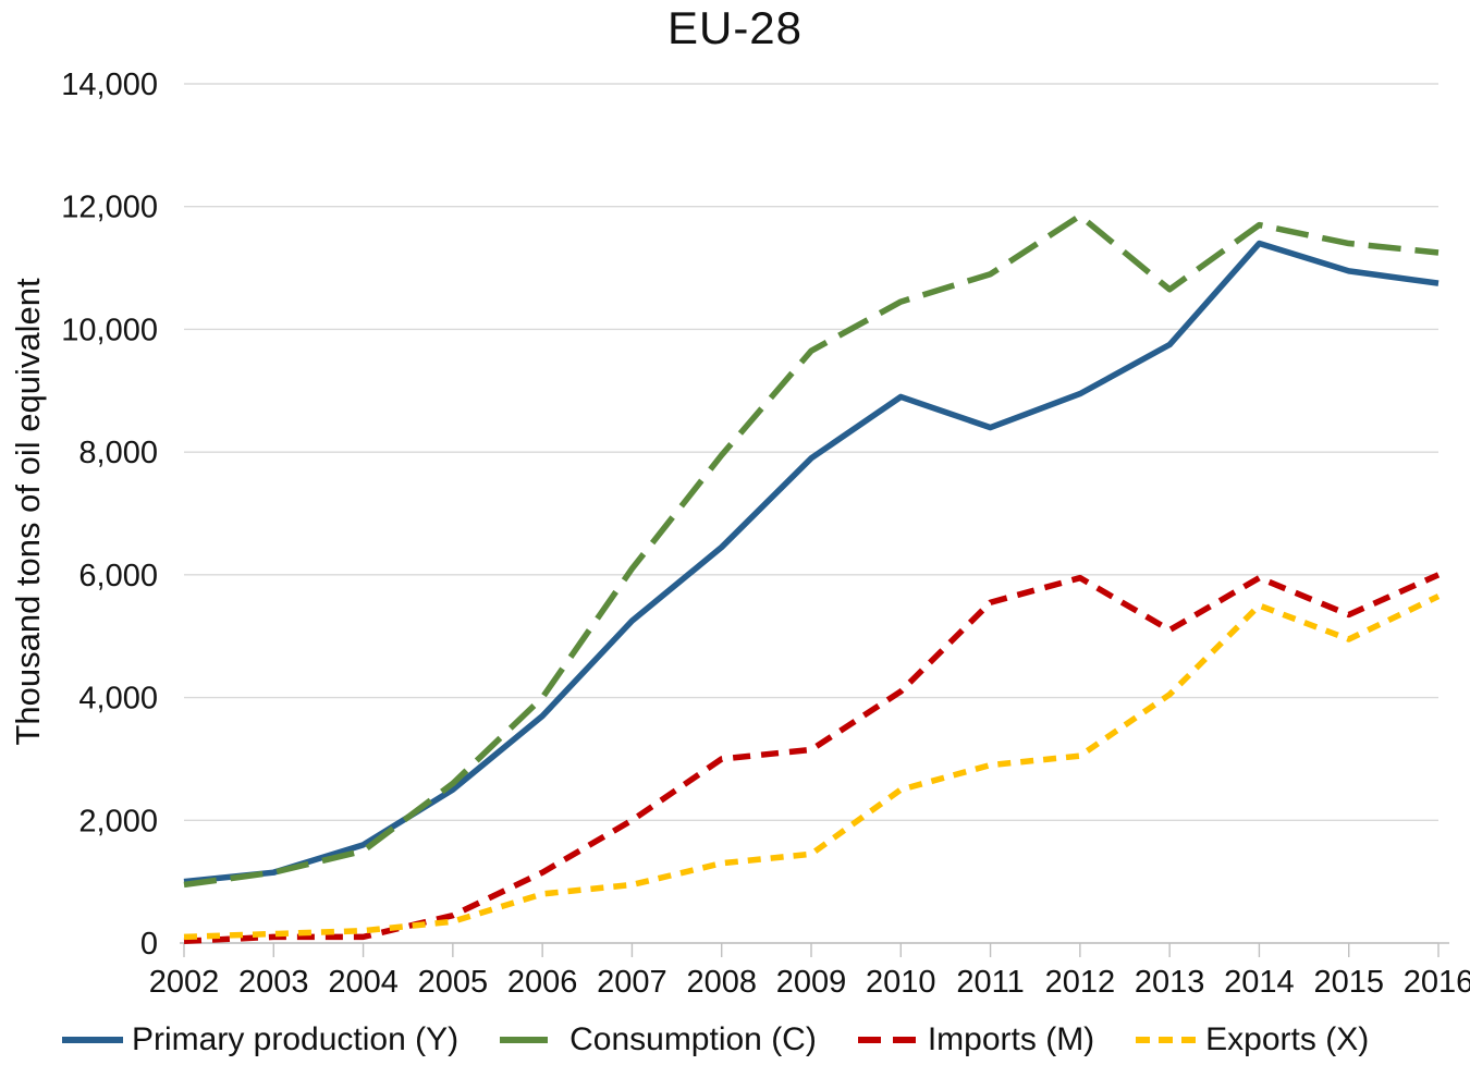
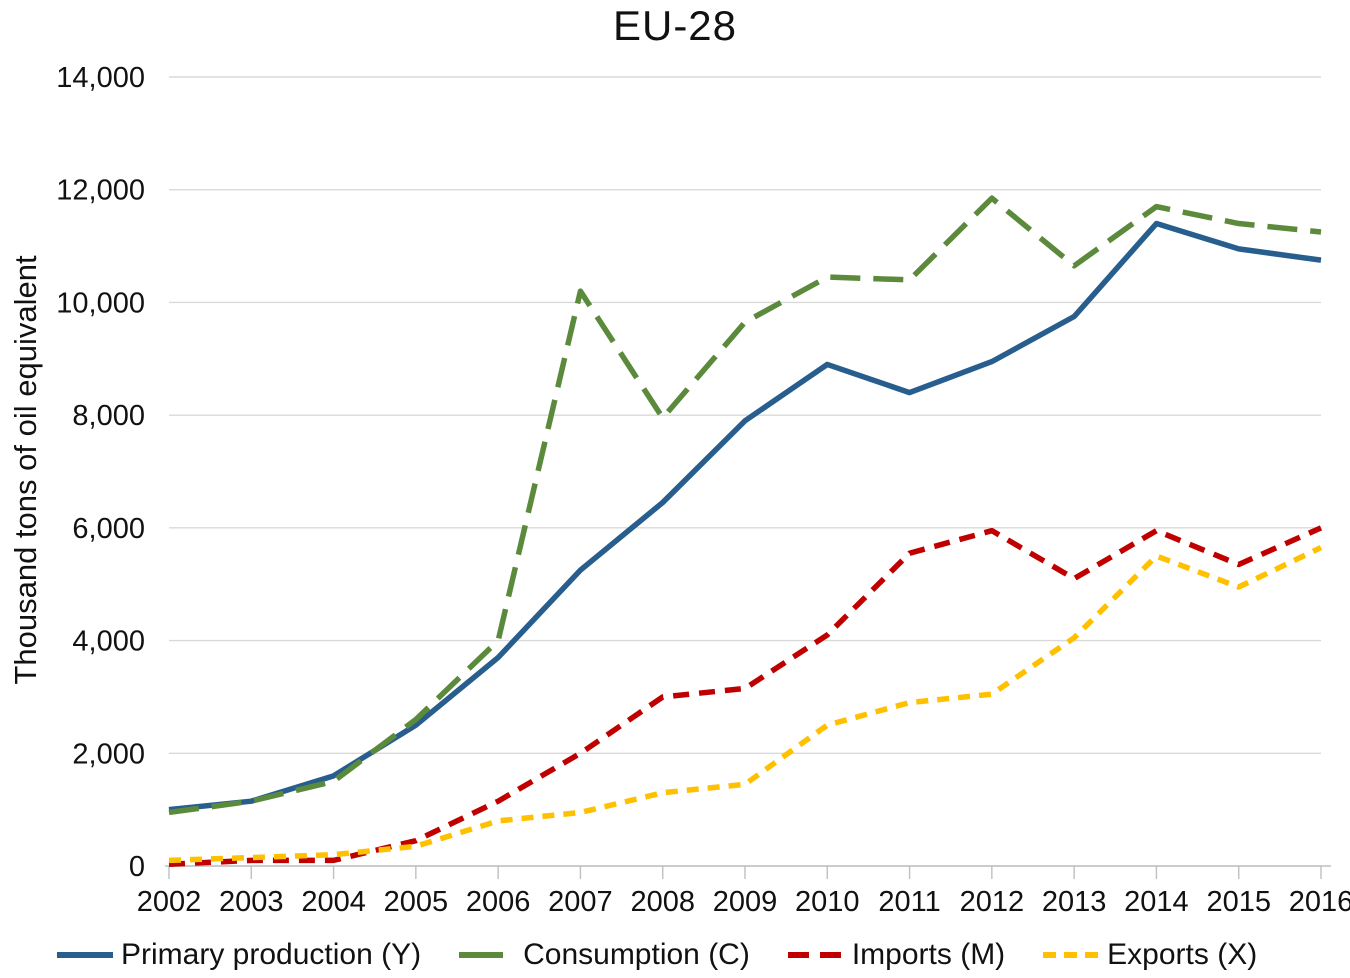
Consumption (C)/2007: 6100 -> 10200
Consumption (C)/2011: 10900 -> 10400
